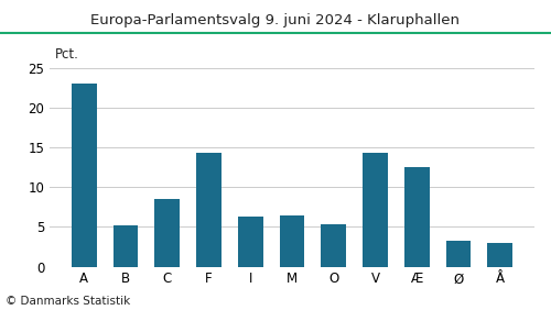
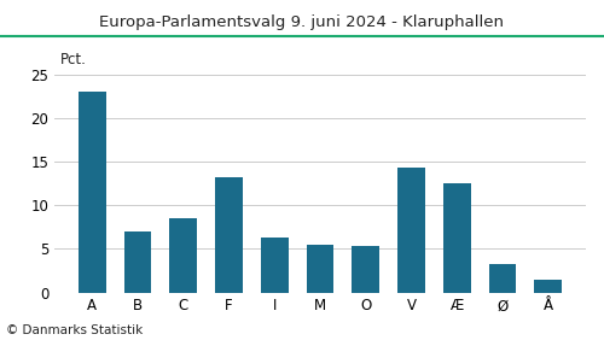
B: 5.2 -> 7.0
F: 14.4 -> 13.3
M: 6.4 -> 5.5
Å: 3.0 -> 1.5
